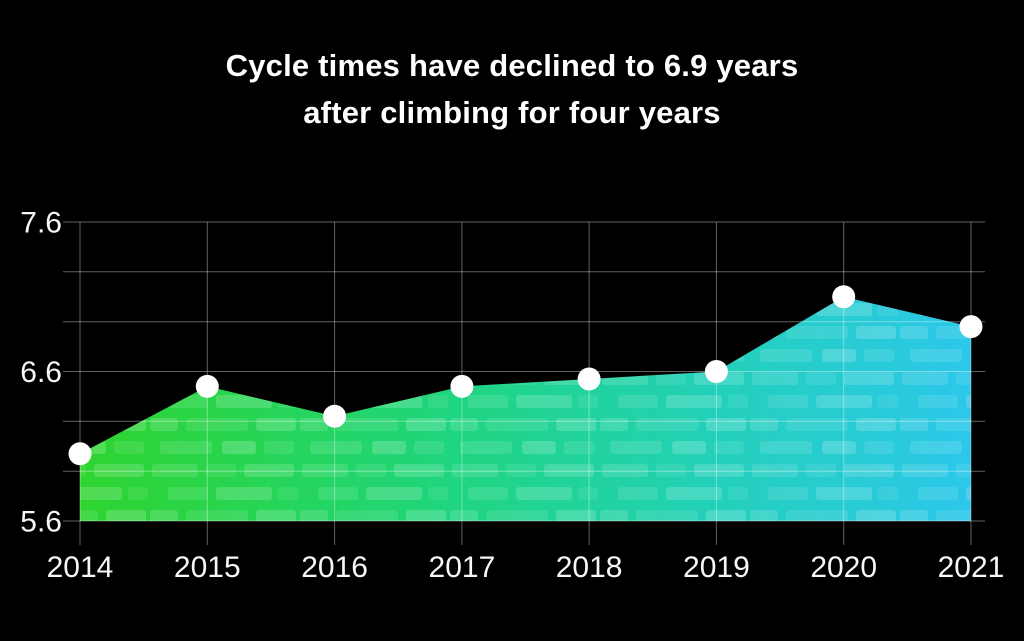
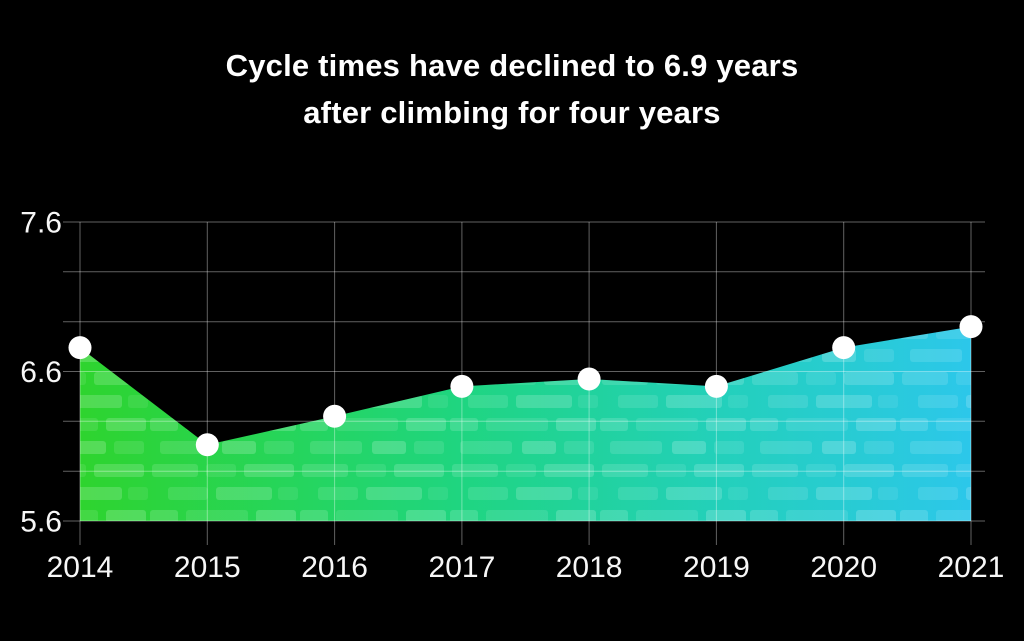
2014: 6.05 -> 6.76
2015: 6.50 -> 6.11
2019: 6.60 -> 6.50
2020: 7.10 -> 6.76
